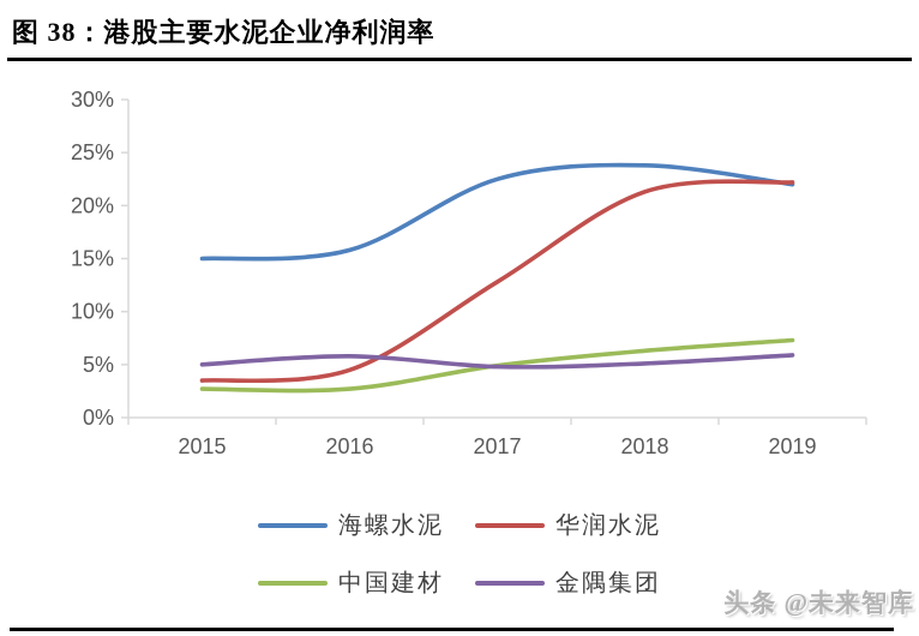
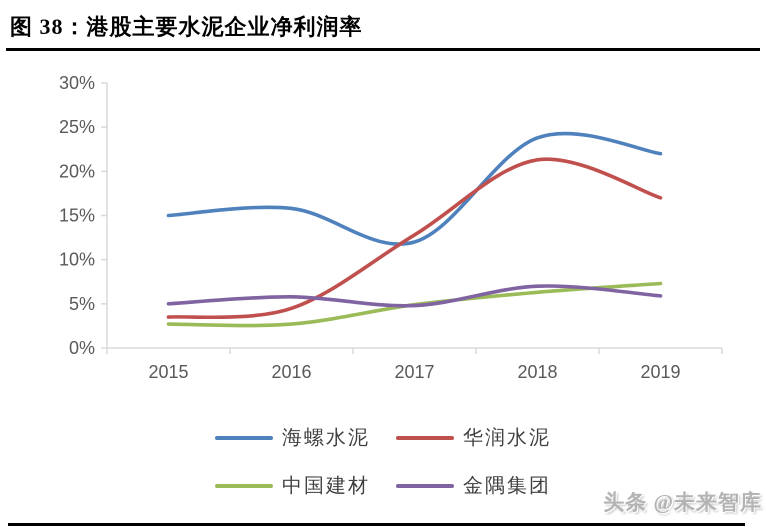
海螺水泥/2017: 22% -> 12%
金隅集团/2018: 5% -> 7%
华润水泥/2019: 22% -> 17%
